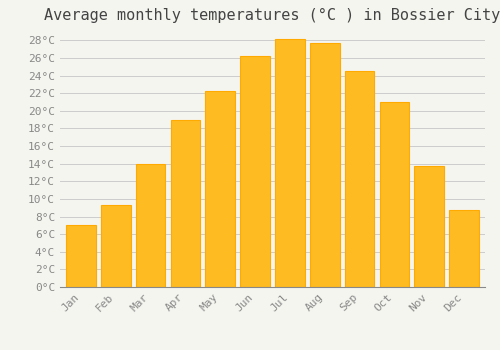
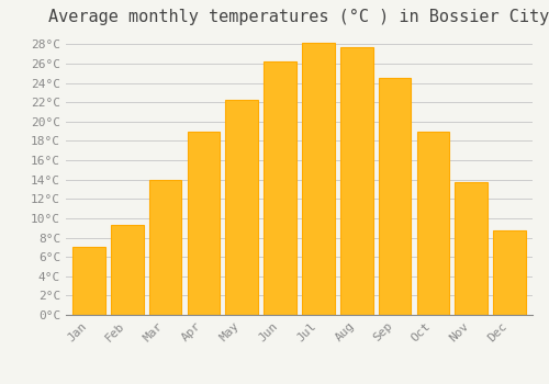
Oct: 21.0°C -> 19.0°C
